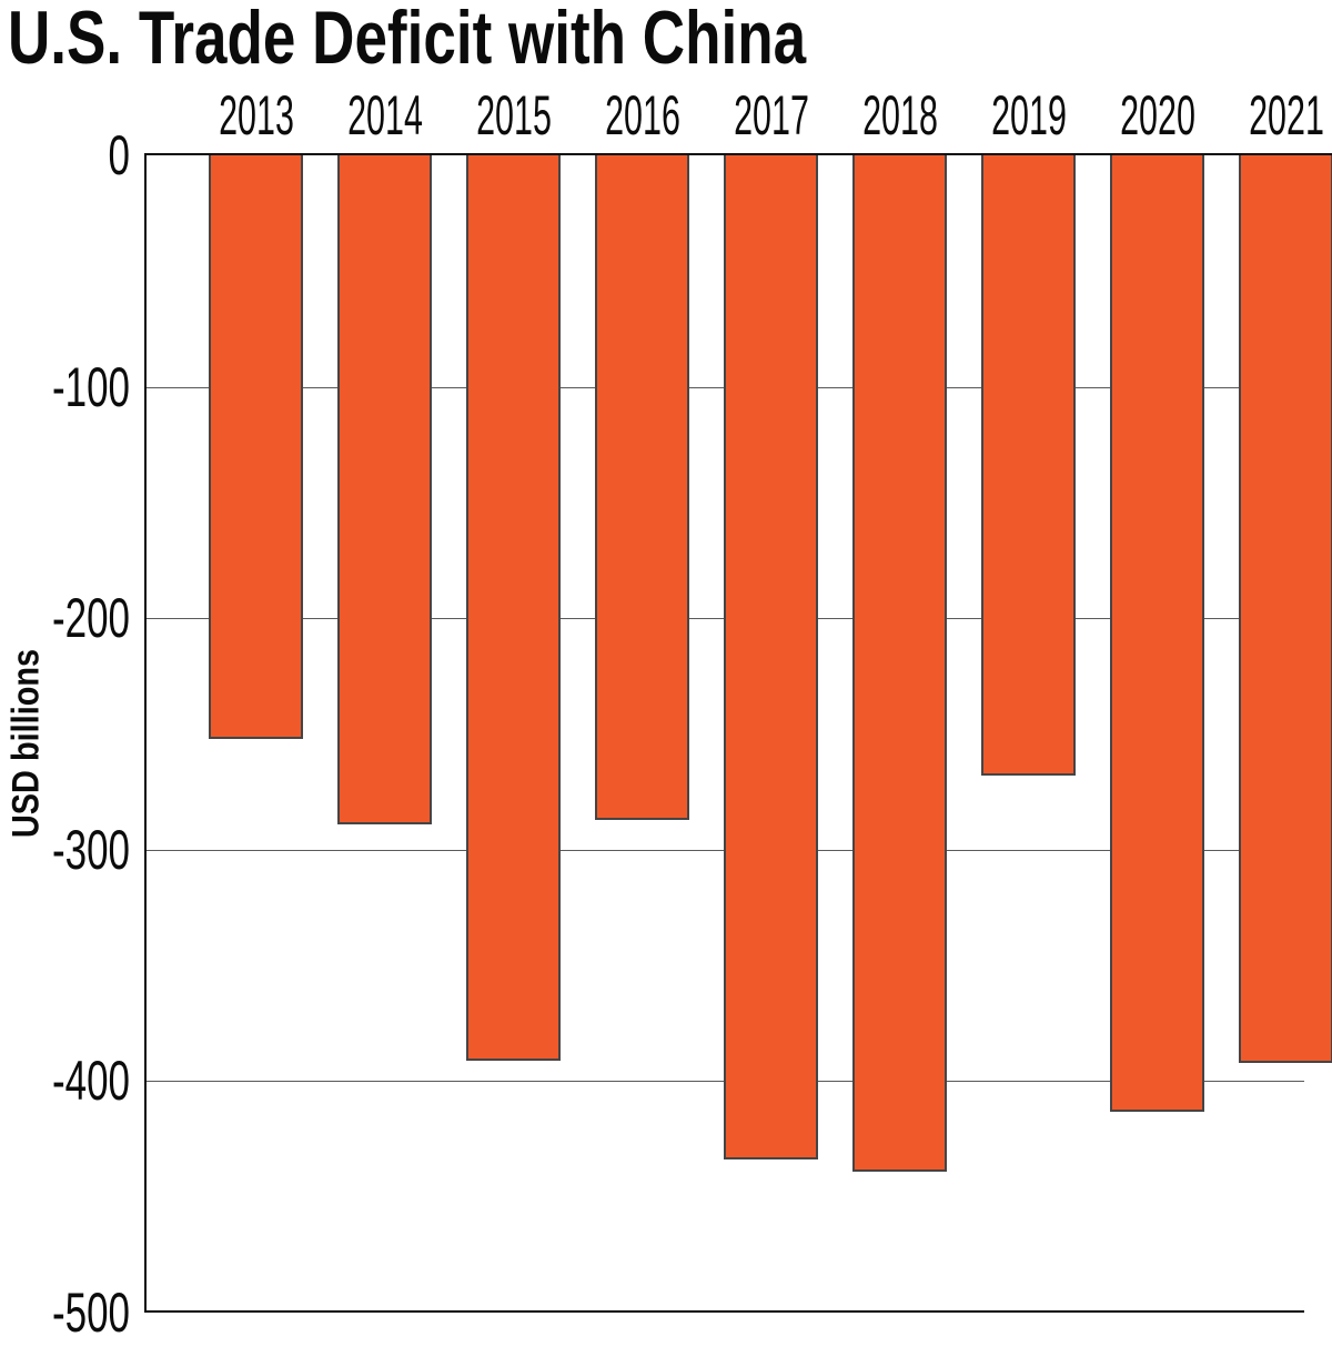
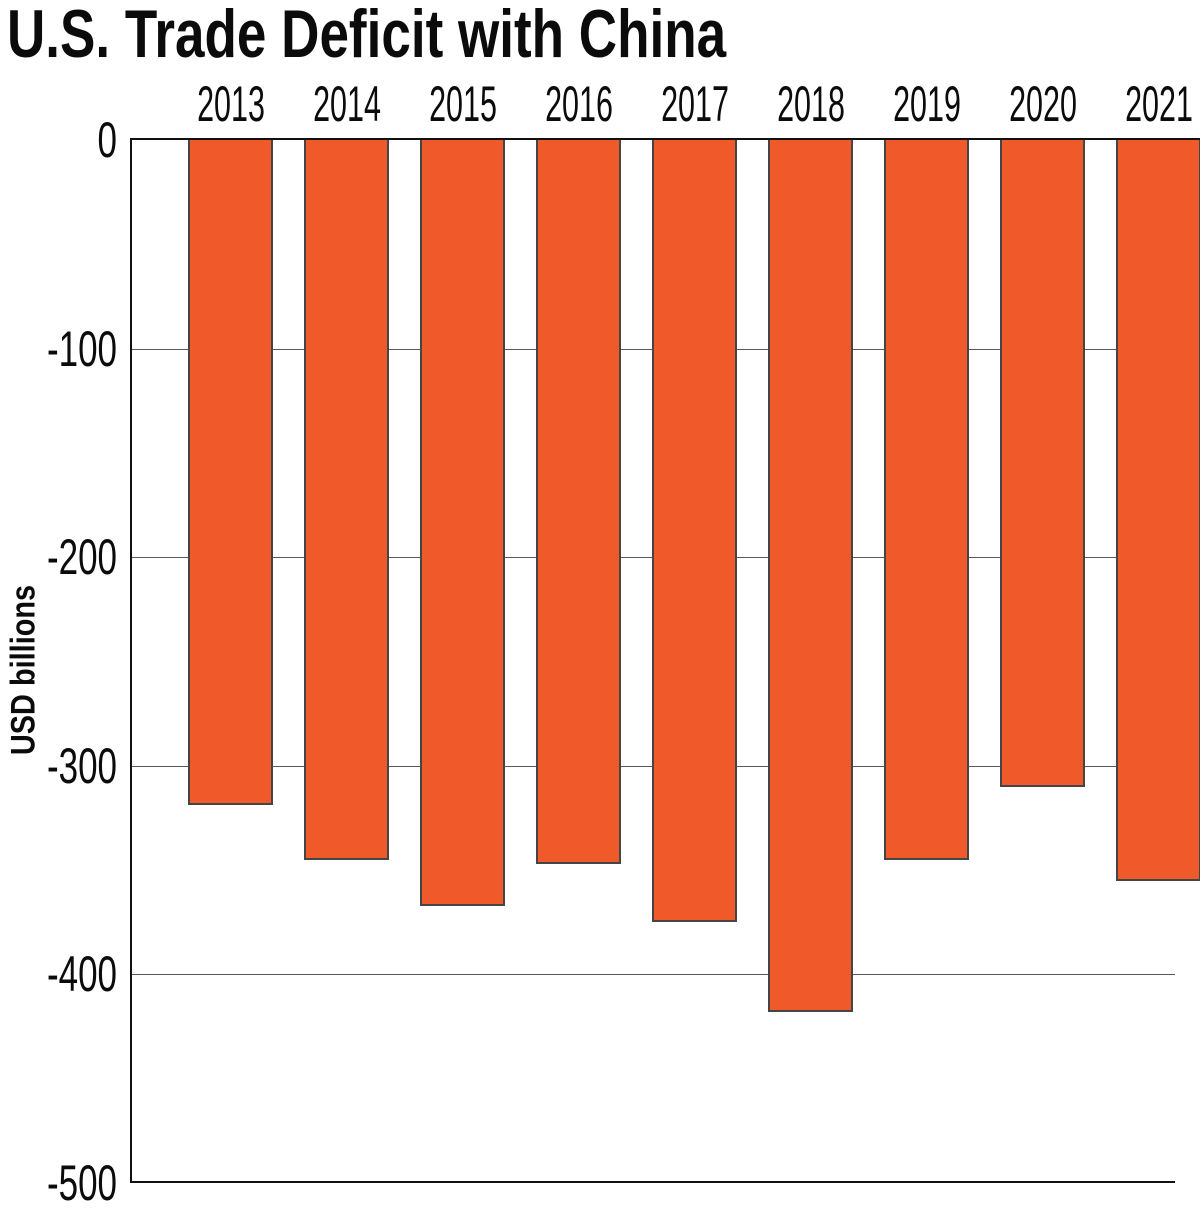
2013: -252 -> -319
2014: -289 -> -345
2015: -391 -> -367
2016: -287 -> -347
2017: -434 -> -375
2018: -439 -> -418
2019: -268 -> -345
2020: -413 -> -310
2021: -392 -> -355
